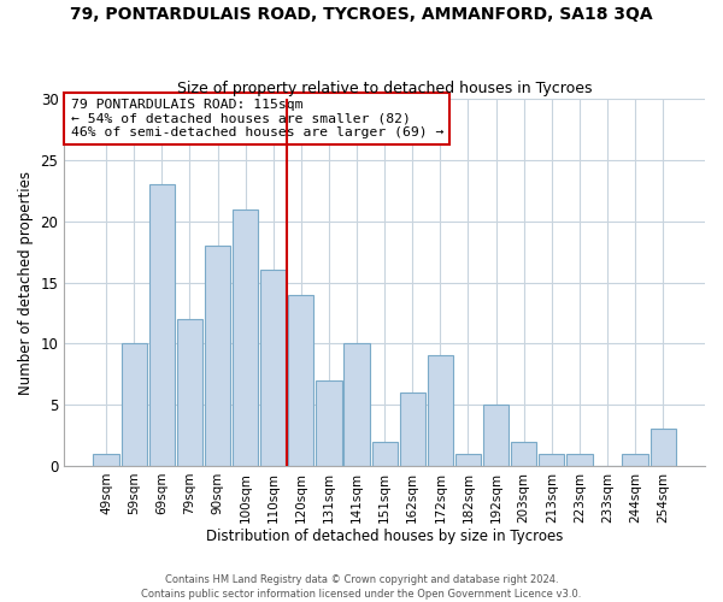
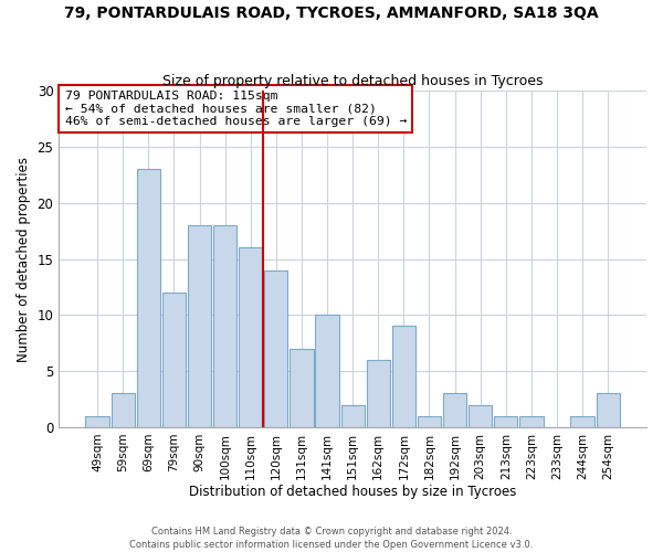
59sqm: 10 -> 3
100sqm: 21 -> 18
192sqm: 5 -> 3
